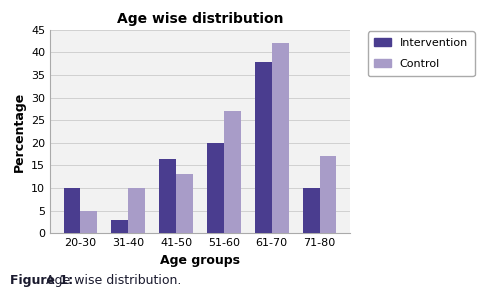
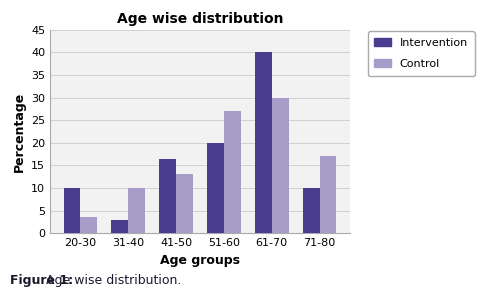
Control/20-30: 5.0 -> 3.5
Intervention/61-70: 38.0 -> 40.0
Control/61-70: 42.0 -> 30.0
